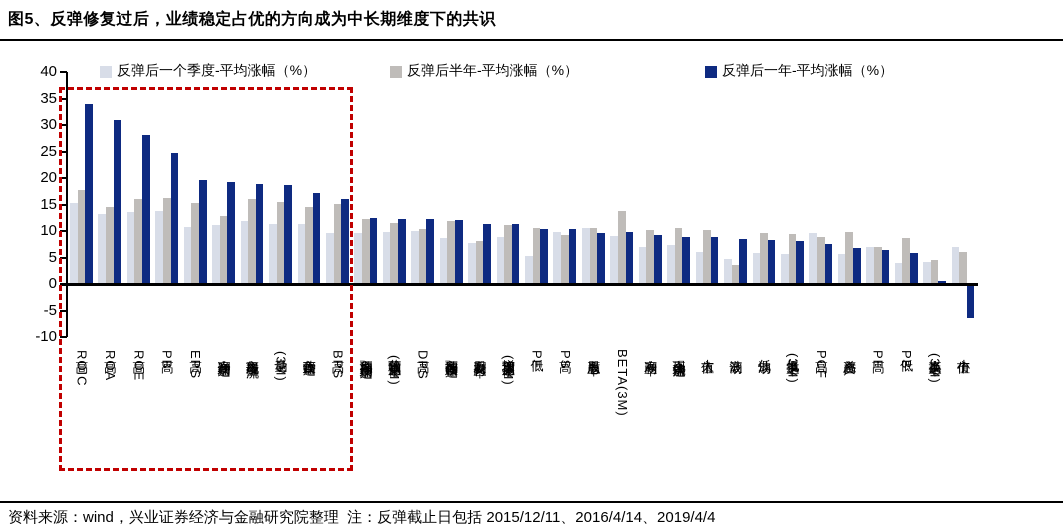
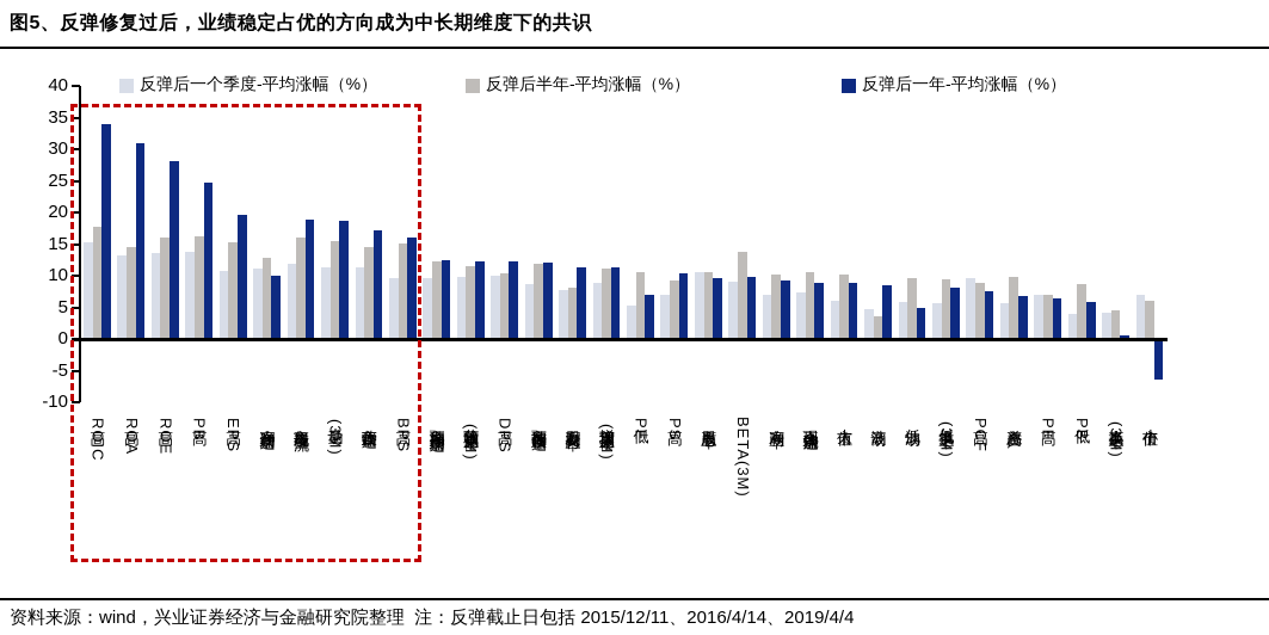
反弹后一年-平均涨幅（%）/高净利润增速: 19 -> 10
反弹后一年-平均涨幅（%）/低PE: 10 -> 7
反弹后一个季度-平均涨幅（%）/高PS: 10 -> 7
反弹后一年-平均涨幅（%）/低波动: 8 -> 5
